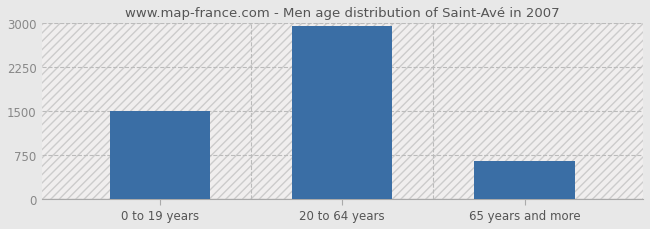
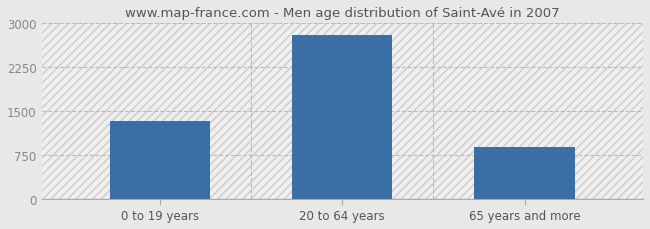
0 to 19 years: 1500 -> 1320
20 to 64 years: 2950 -> 2800
65 years and more: 650 -> 880
